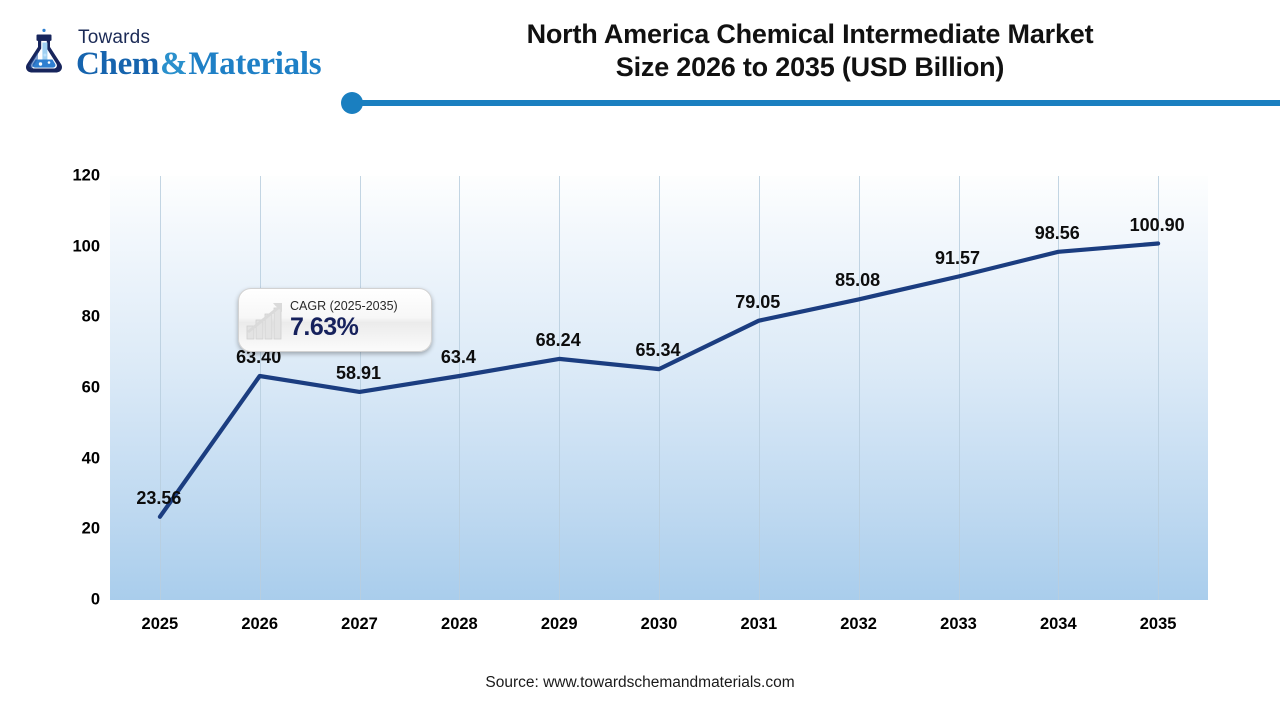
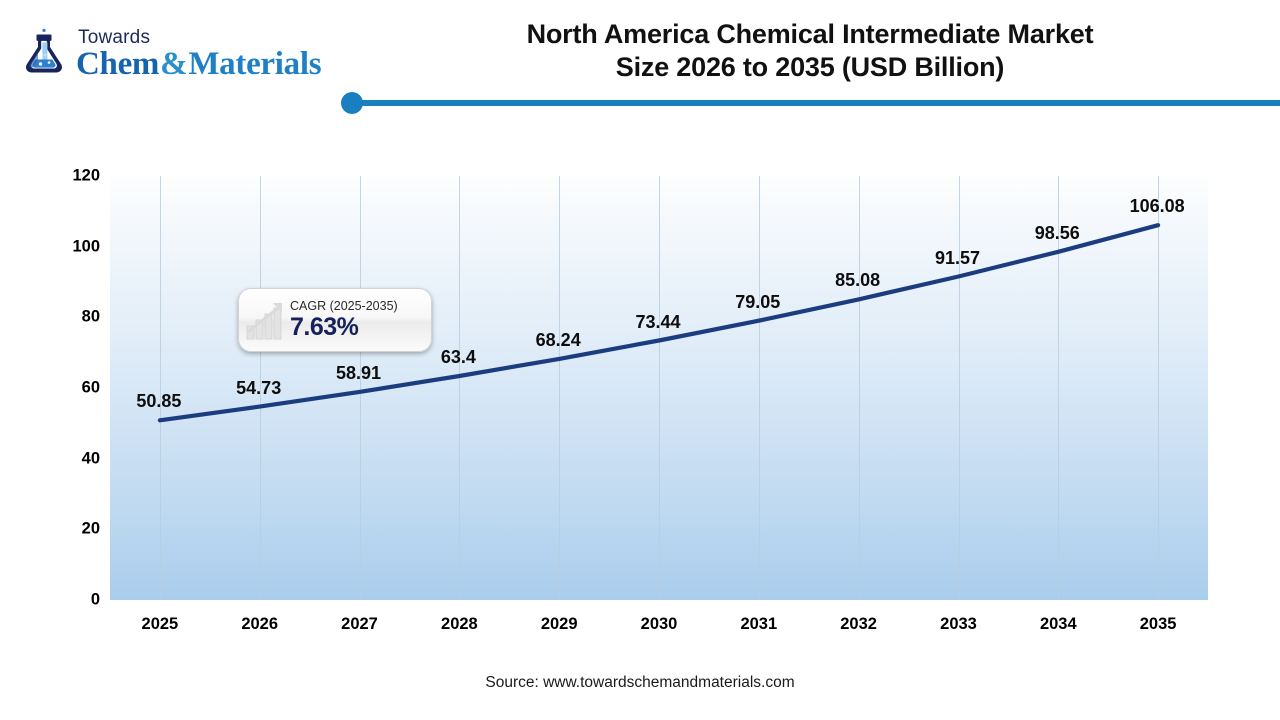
2025: 23.56 -> 50.85
2026: 63.40 -> 54.73
2030: 65.34 -> 73.44
2035: 100.90 -> 106.08
